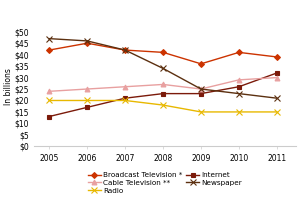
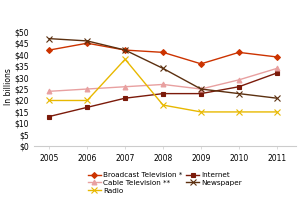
Radio/2007: $20 -> $38
Cable Television **/2011: $30 -> $34
